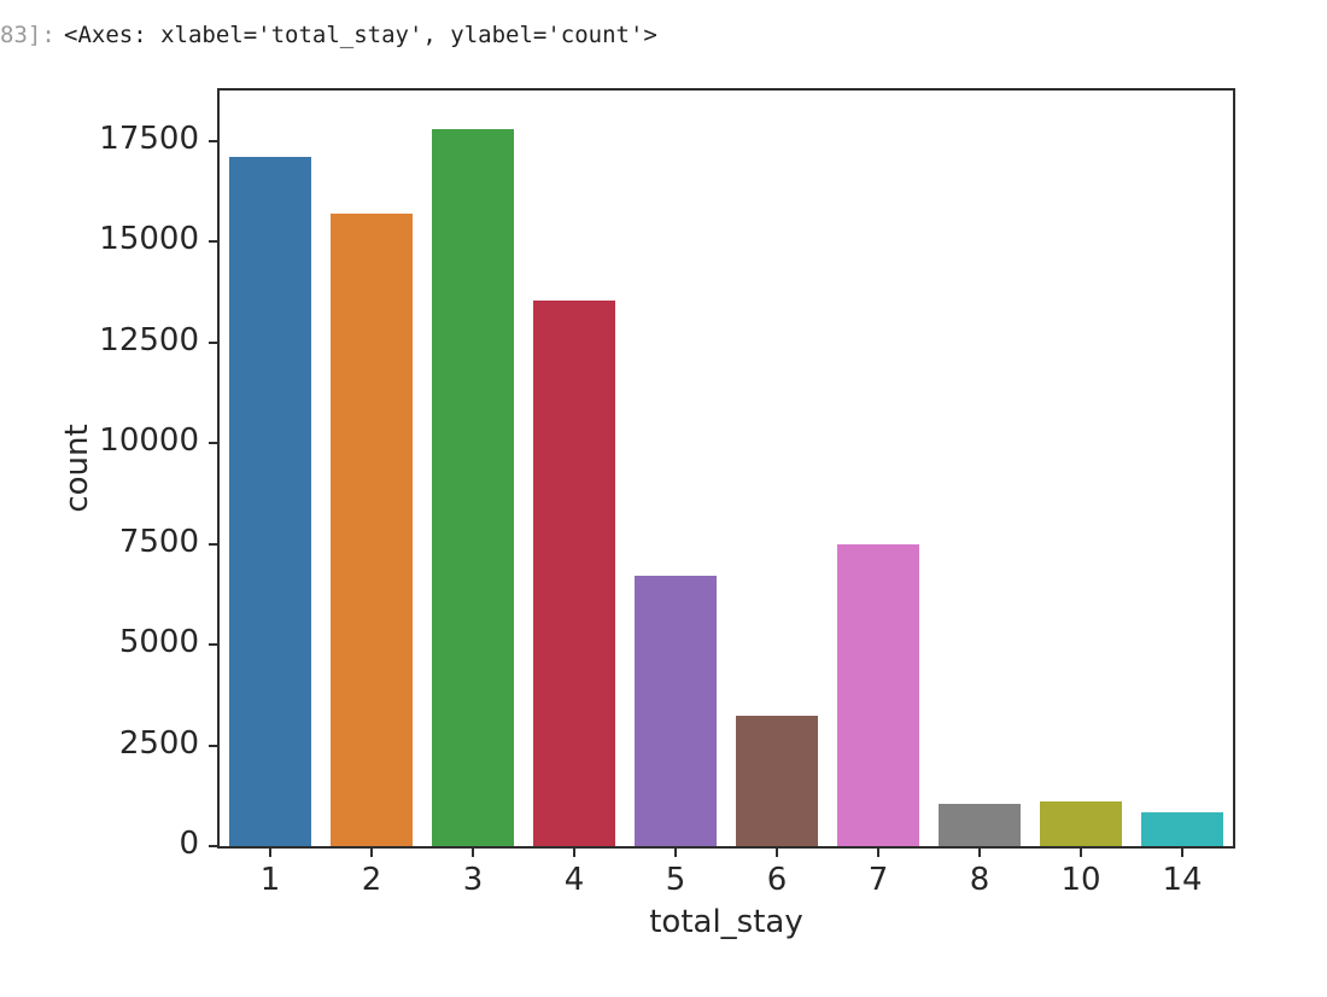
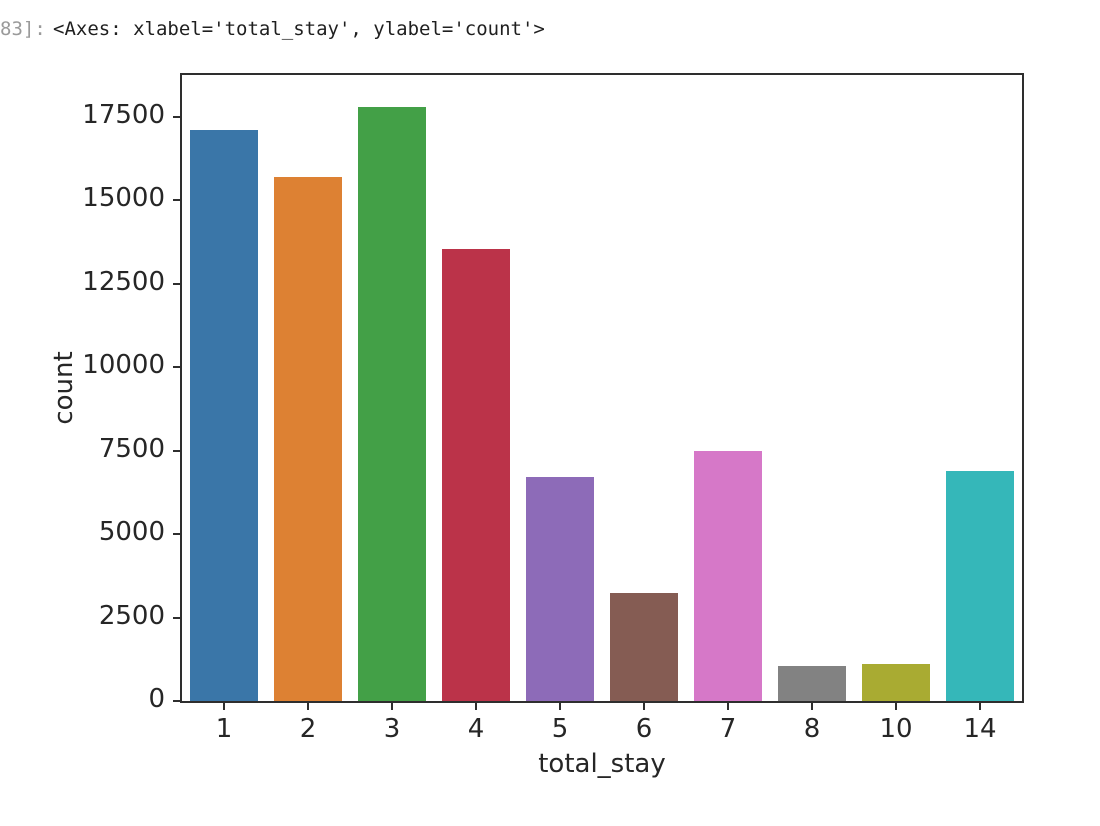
14: 800 -> 6900
